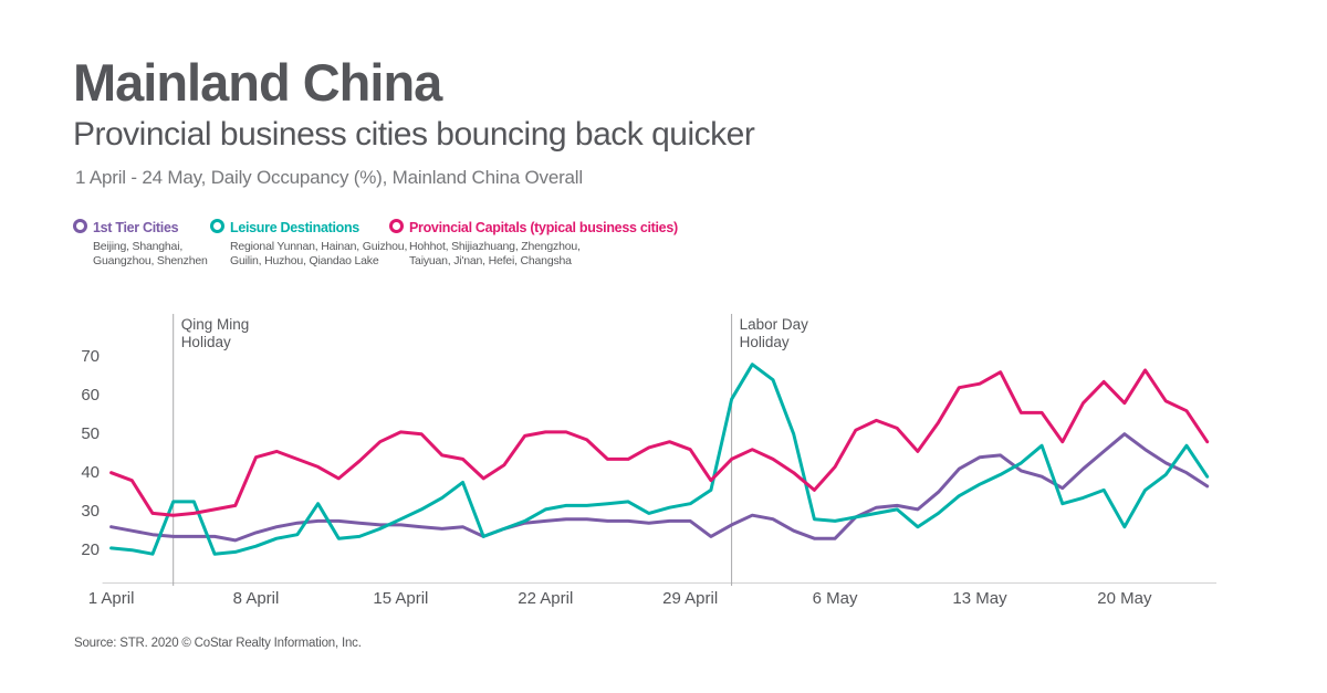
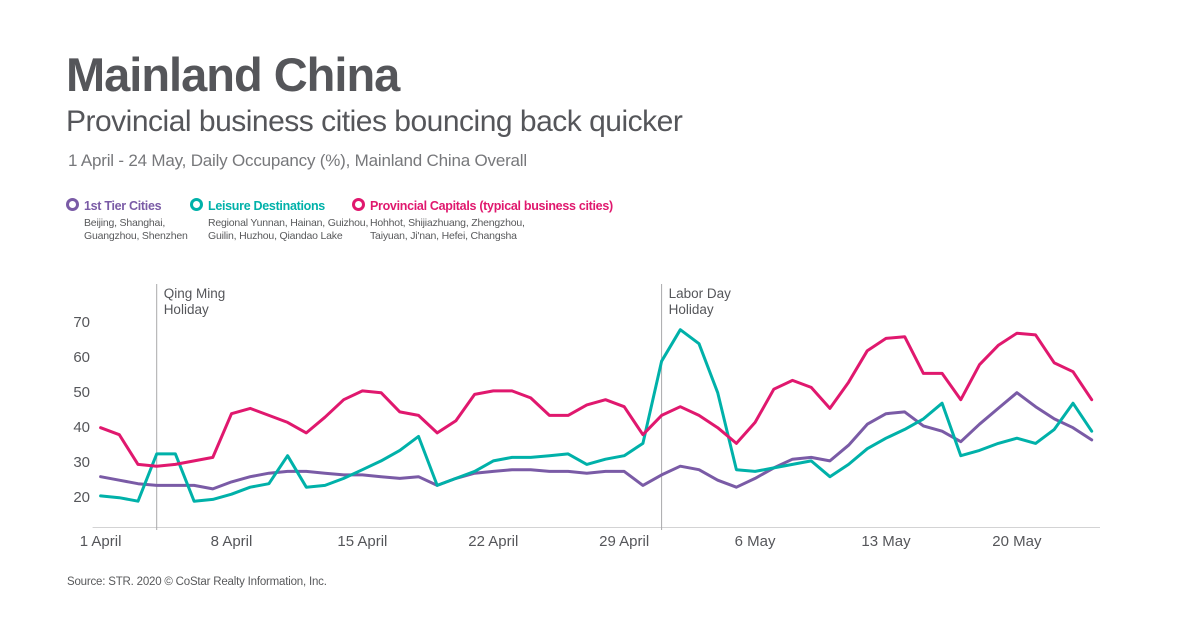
1st Tier Cities/6 May: 23 -> 26
Provincial Capitals (typical business cities)/13 May: 63 -> 66
Leisure Destinations/20 May: 26 -> 37
Provincial Capitals (typical business cities)/20 May: 58 -> 67
